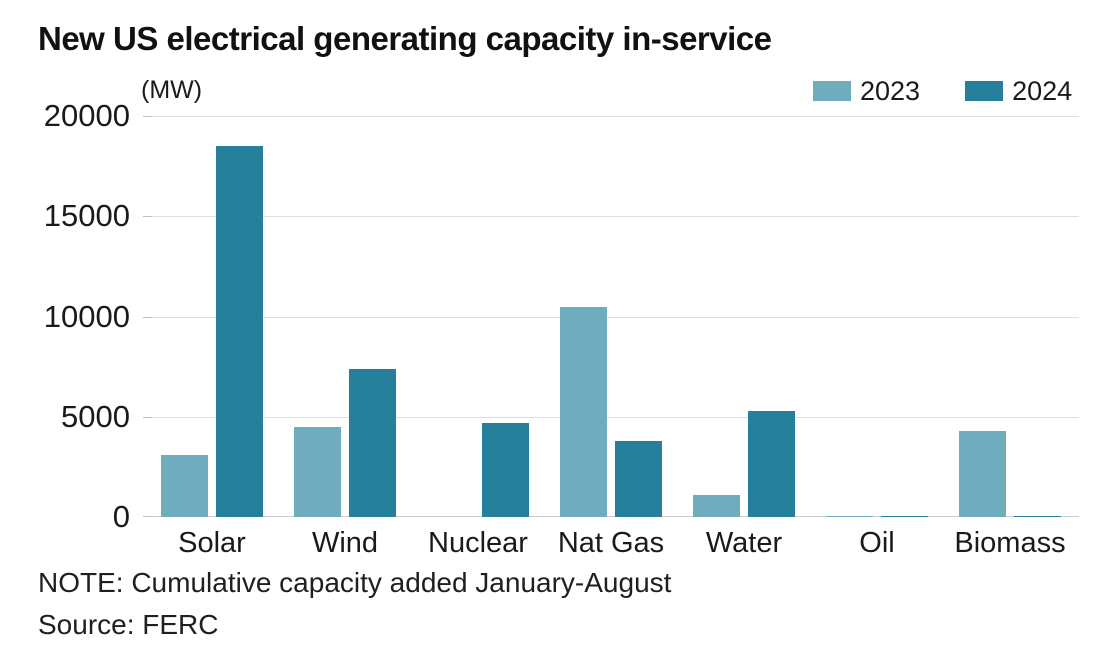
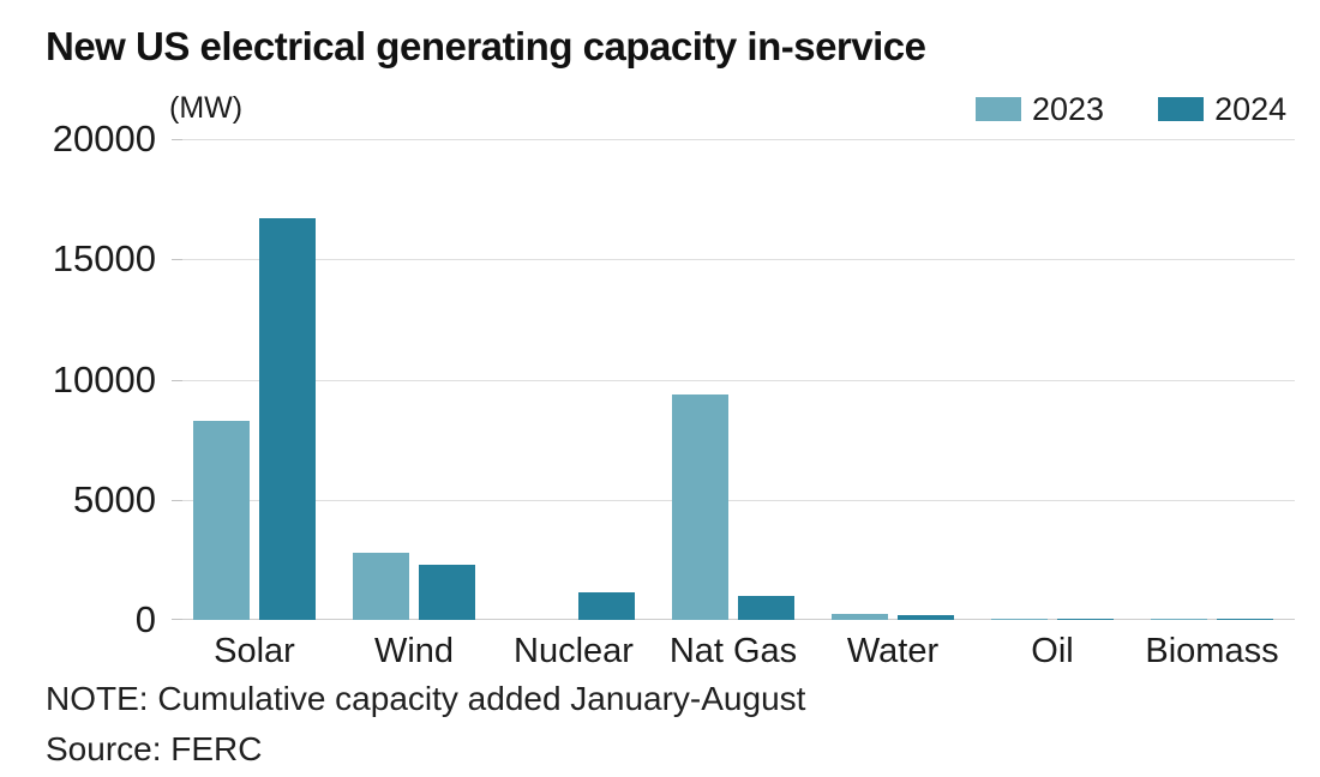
2023/Solar: 3100 -> 8300
2024/Solar: 18500 -> 16700
2023/Wind: 4500 -> 2800
2024/Wind: 7400 -> 2300
2024/Nuclear: 4700 -> 1200
2023/Nat Gas: 10500 -> 9400
2024/Nat Gas: 3800 -> 1000
2023/Water: 1100 -> 200
2024/Water: 5300 -> 200
2023/Biomass: 4300 -> 100
